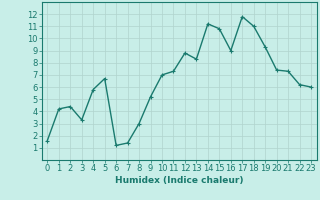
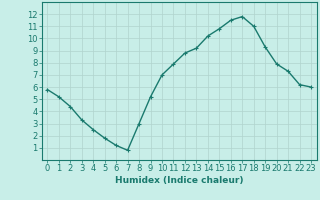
0: 1.6 -> 5.8
1: 4.2 -> 5.2
4: 5.8 -> 2.5
5: 6.7 -> 1.8
7: 1.4 -> 0.8
11: 7.3 -> 7.9
13: 8.3 -> 9.2
14: 11.2 -> 10.2
16: 9.0 -> 11.5
20: 7.4 -> 7.9
